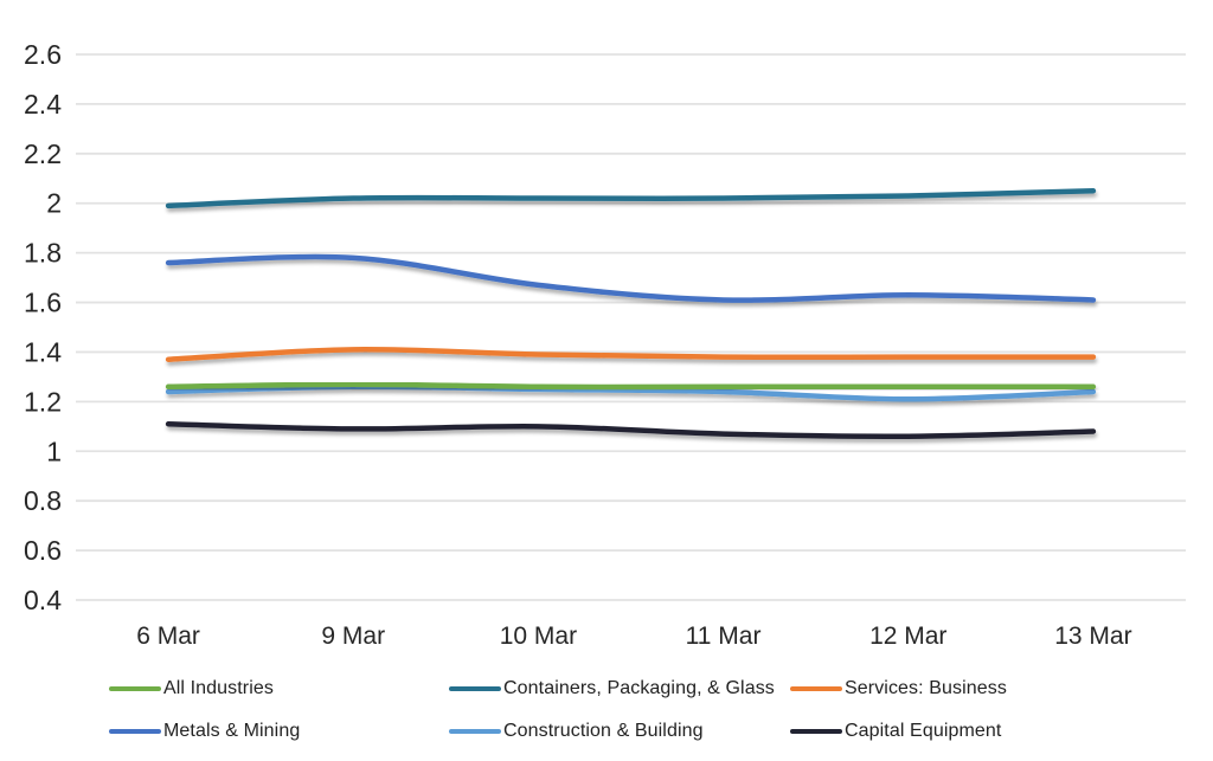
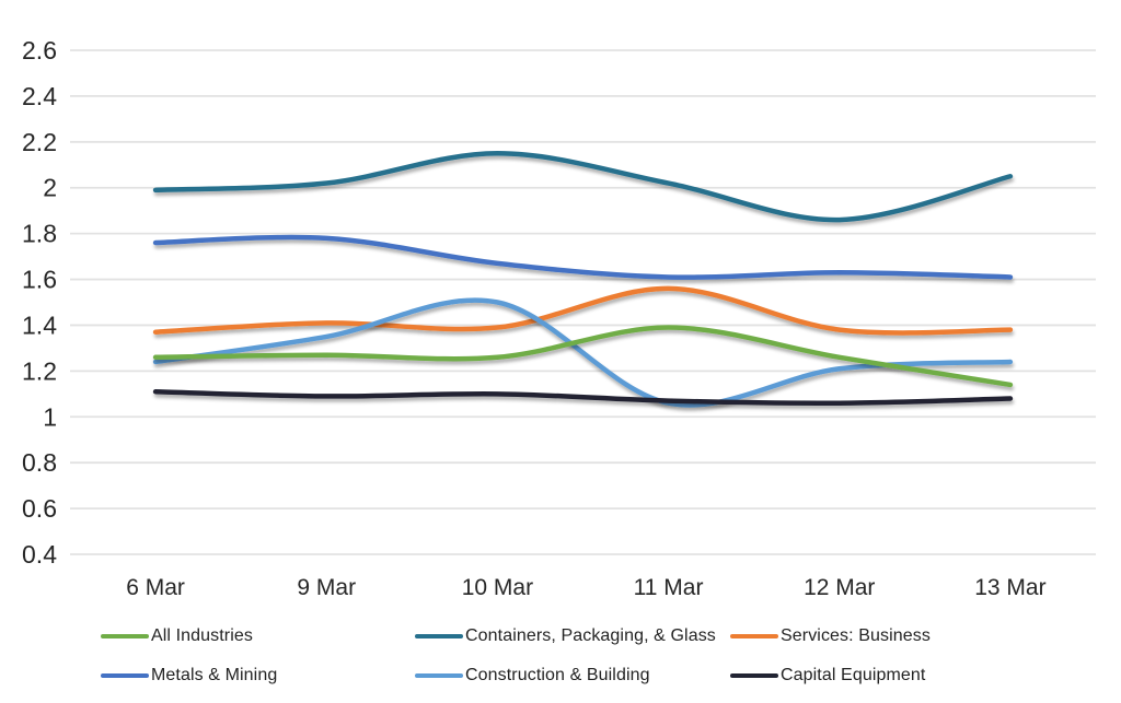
Construction & Building/9 Mar: 1.26 -> 1.35
Containers, Packaging, & Glass/10 Mar: 2.02 -> 2.15
Construction & Building/10 Mar: 1.25 -> 1.50
All Industries/11 Mar: 1.26 -> 1.39
Services: Business/11 Mar: 1.38 -> 1.56
Construction & Building/11 Mar: 1.24 -> 1.06
Containers, Packaging, & Glass/12 Mar: 2.03 -> 1.86
All Industries/13 Mar: 1.26 -> 1.14
